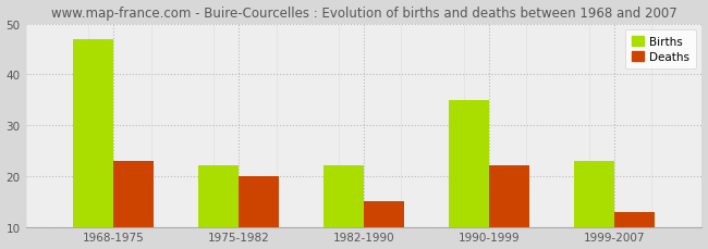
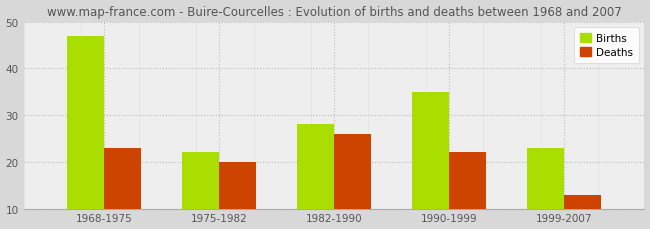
Births/1982-1990: 22 -> 28
Deaths/1982-1990: 15 -> 26
